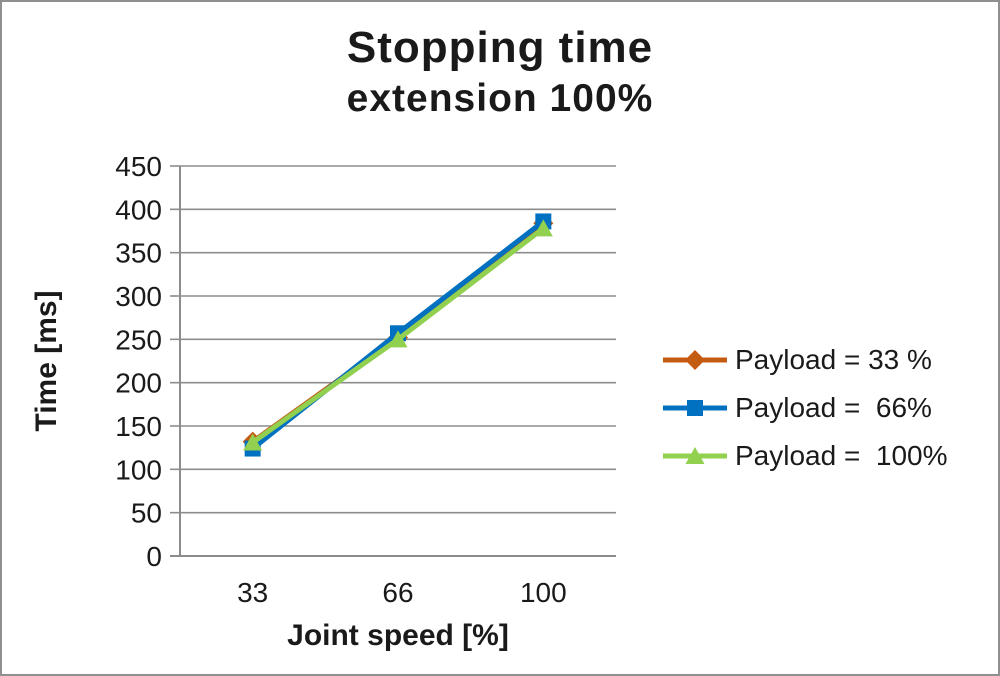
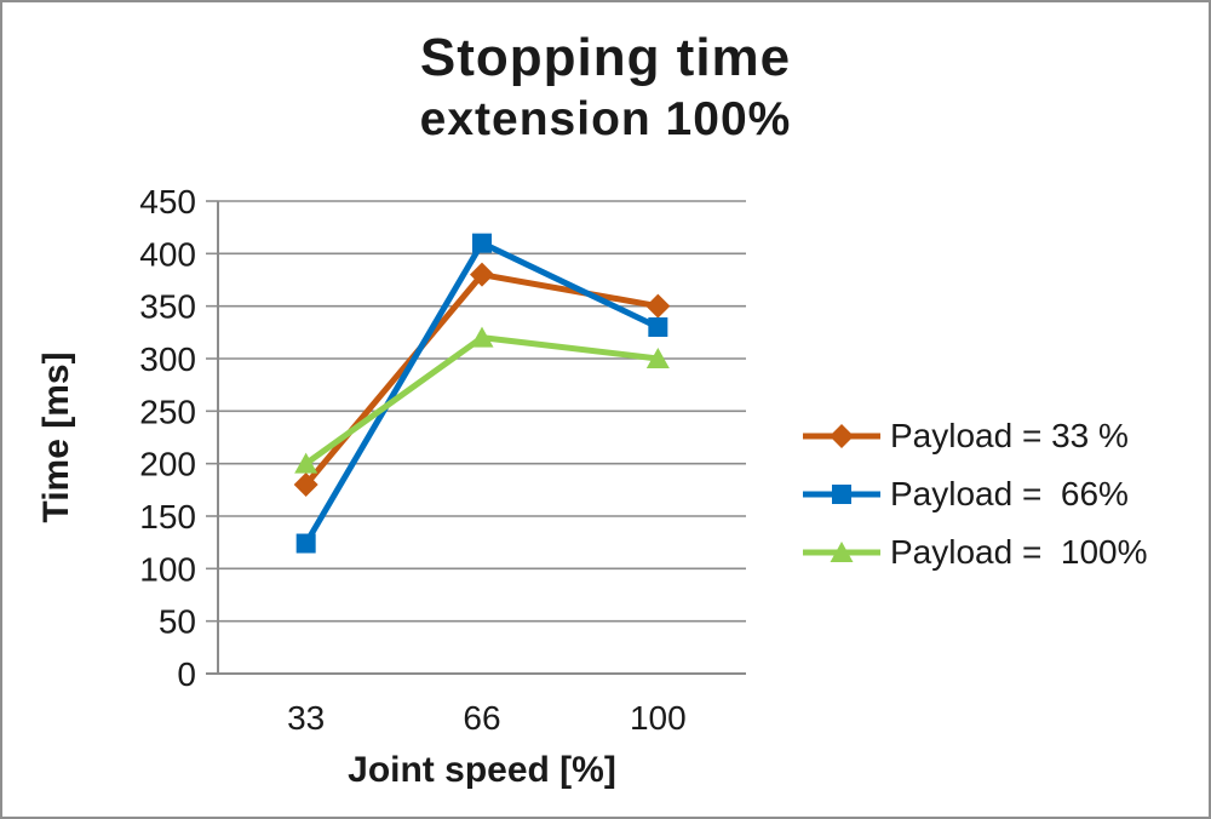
Payload = 33 %/33: 130 -> 180
Payload = 100%/33: 130 -> 200
Payload = 33 %/66: 250 -> 380
Payload = 66%/66: 260 -> 410
Payload = 100%/66: 250 -> 320
Payload = 33 %/100: 380 -> 350
Payload = 66%/100: 390 -> 330
Payload = 100%/100: 380 -> 300
